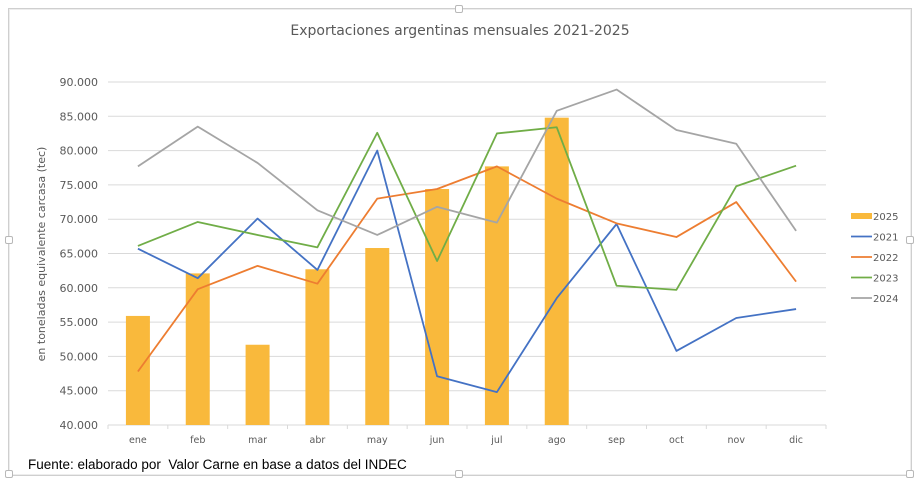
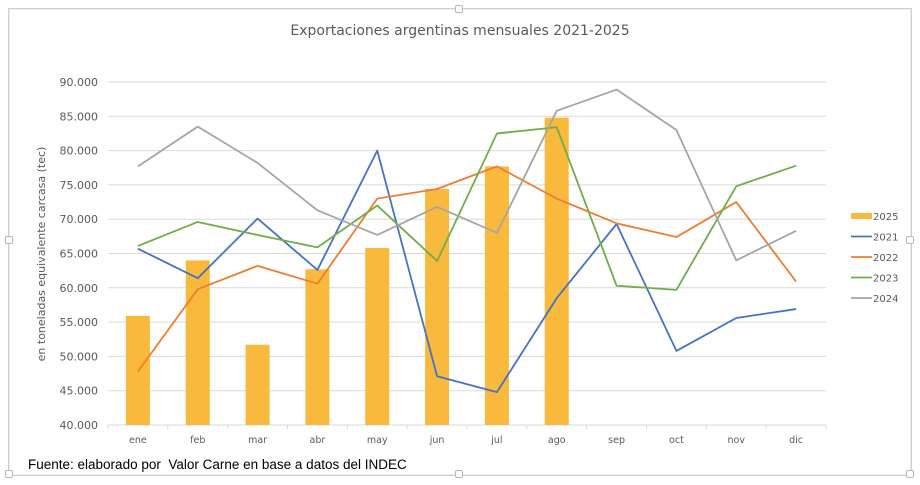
2025/feb: 62000 -> 64000
2023/may: 83000 -> 72000
2024/jul: 70000 -> 68000
2024/nov: 81000 -> 64000
